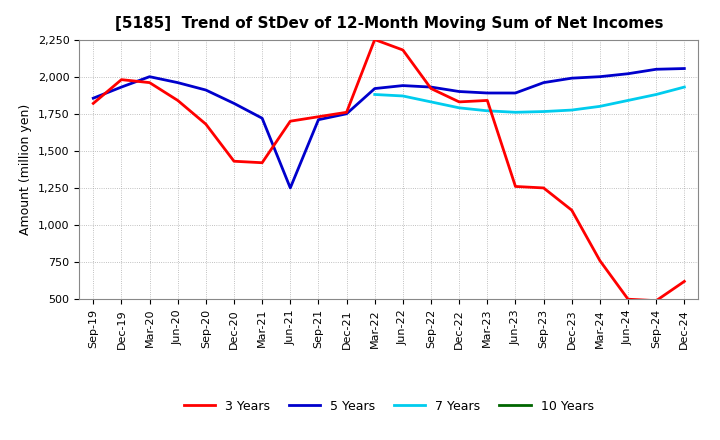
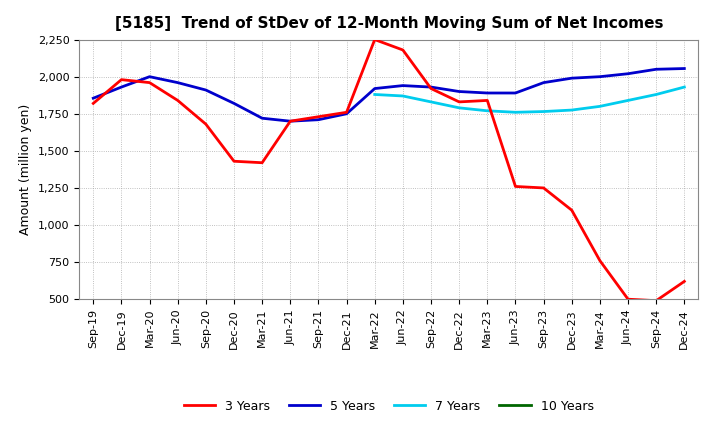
5 Years/Jun-21: 1,250 -> 1,700
